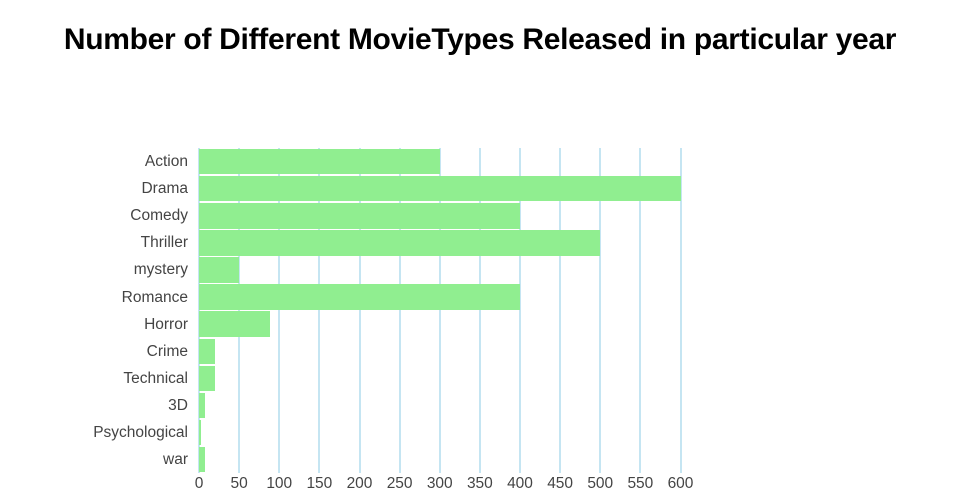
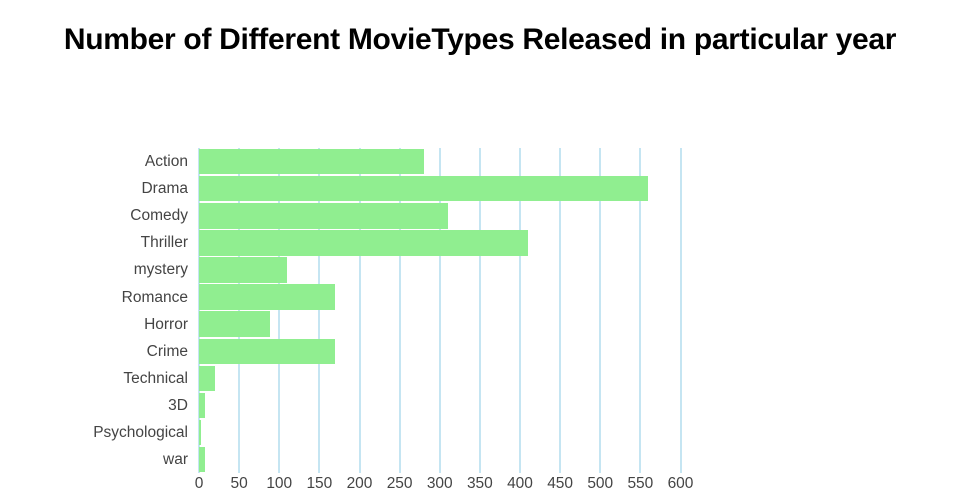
Action: 300 -> 280
Drama: 600 -> 560
Comedy: 400 -> 310
Thriller: 500 -> 410
mystery: 50 -> 110
Romance: 400 -> 170
Crime: 20 -> 170
